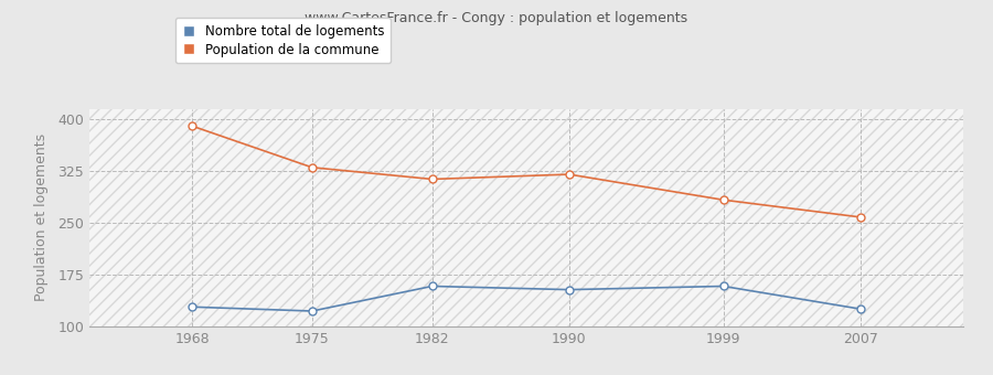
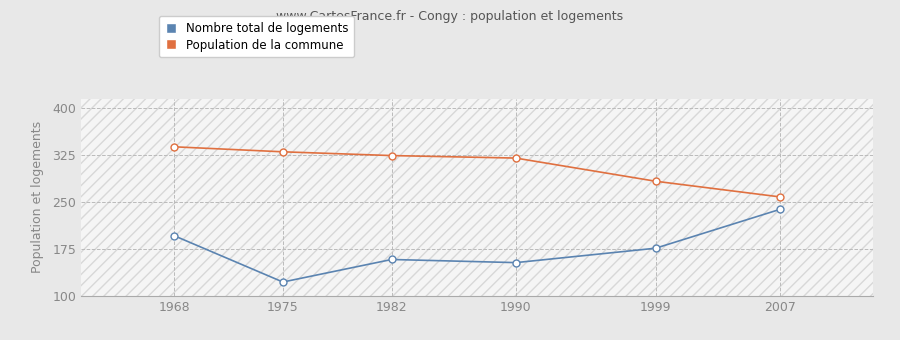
Nombre total de logements/1968: 128 -> 196
Population de la commune/1968: 390 -> 338
Population de la commune/1982: 313 -> 324
Nombre total de logements/1999: 158 -> 176
Nombre total de logements/2007: 125 -> 238
